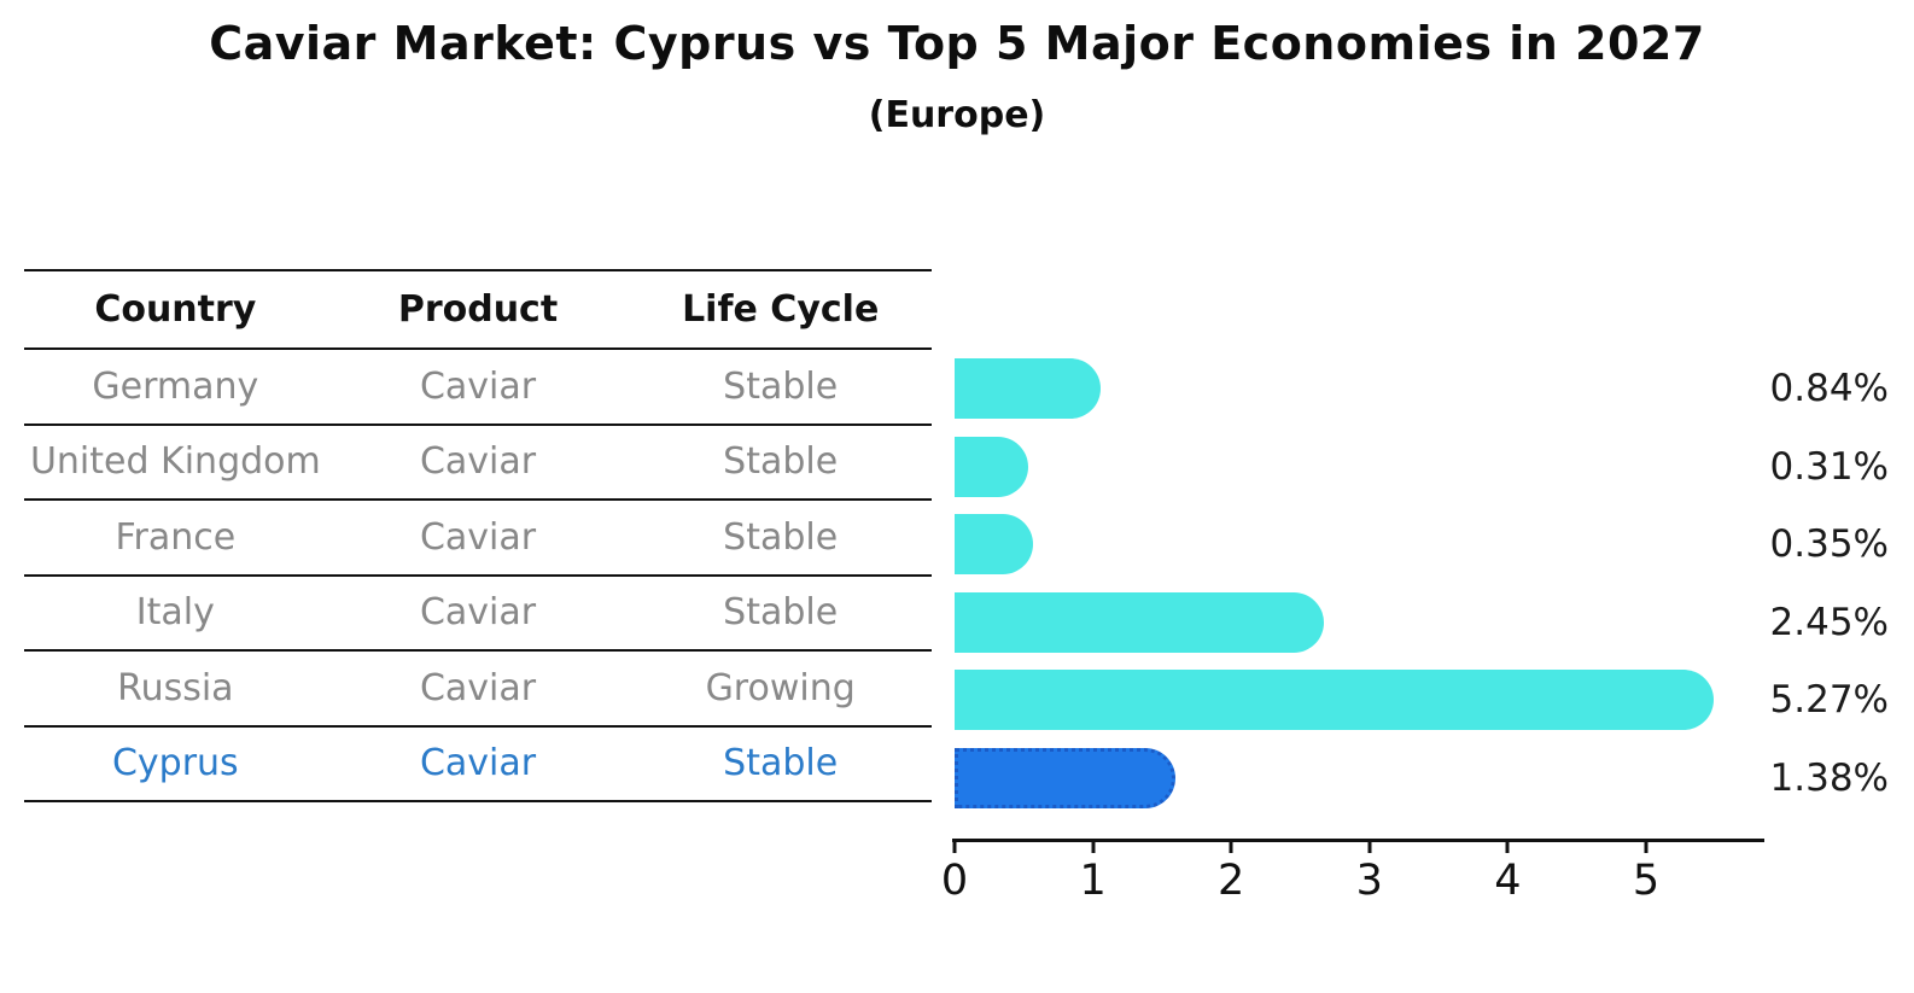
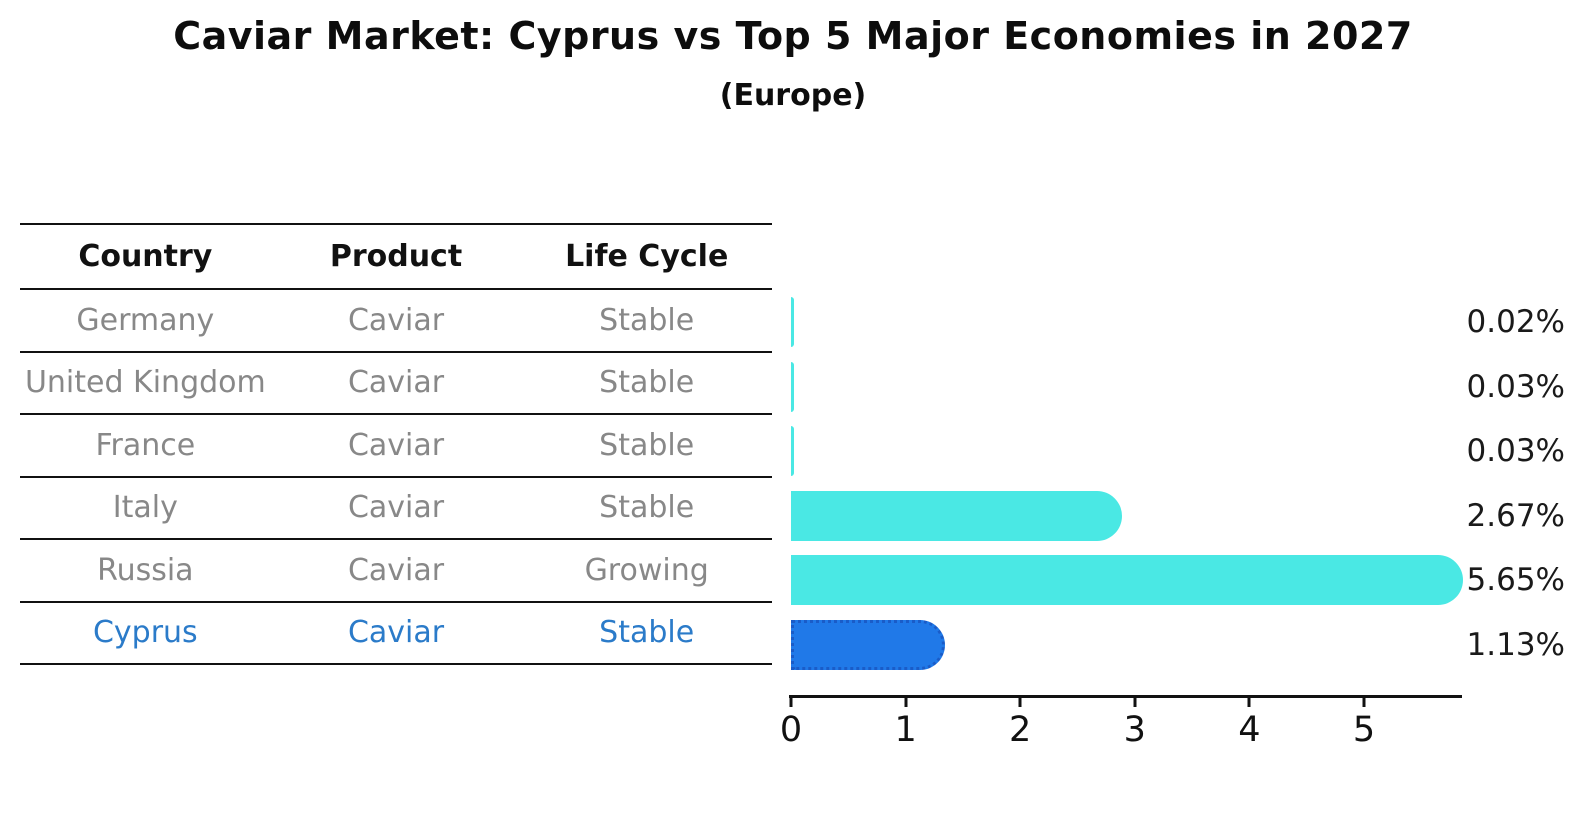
Germany: 0.84% -> 0.02%
United Kingdom: 0.31% -> 0.03%
France: 0.35% -> 0.03%
Italy: 2.45% -> 2.67%
Russia: 5.27% -> 5.65%
Cyprus: 1.38% -> 1.13%
